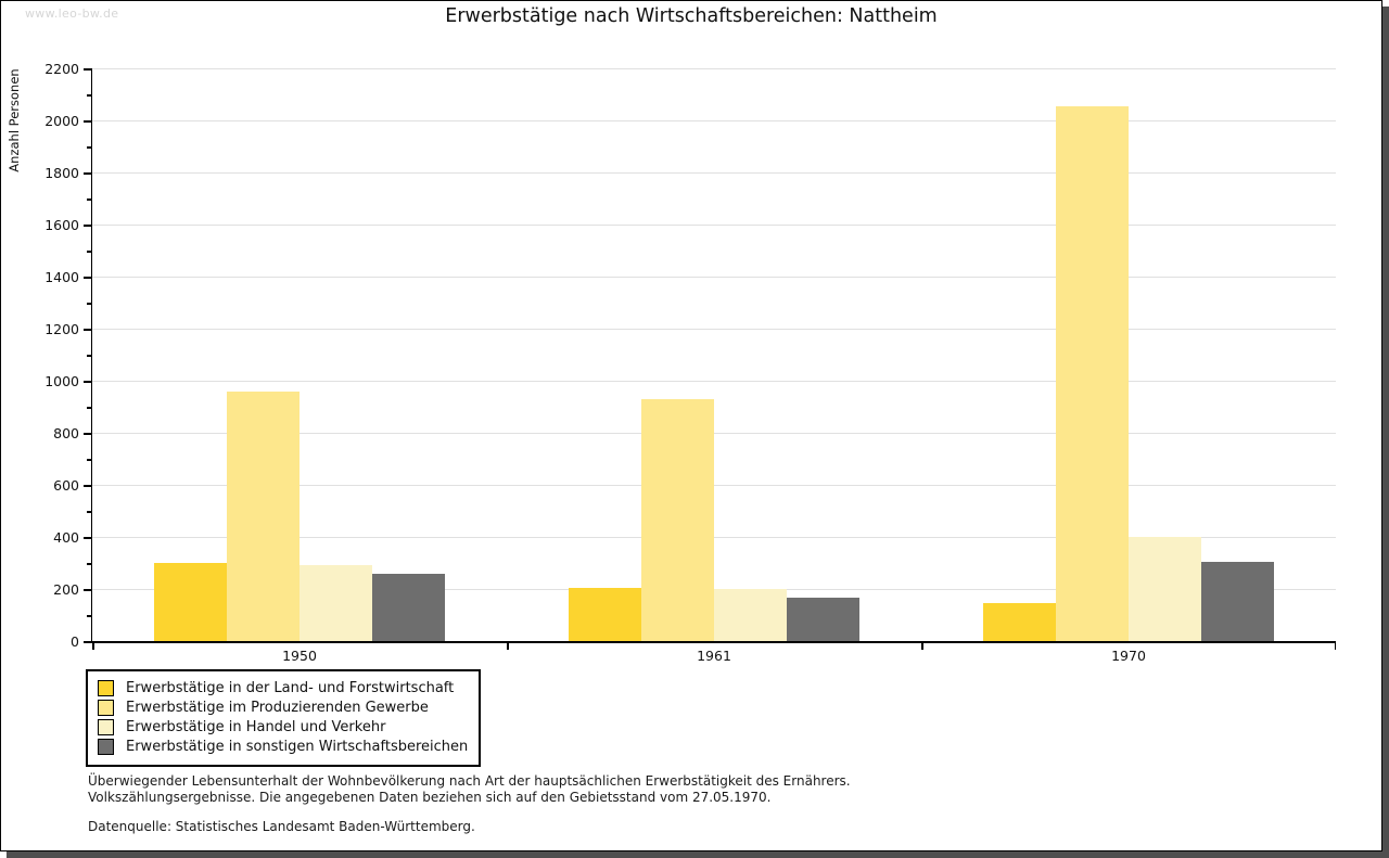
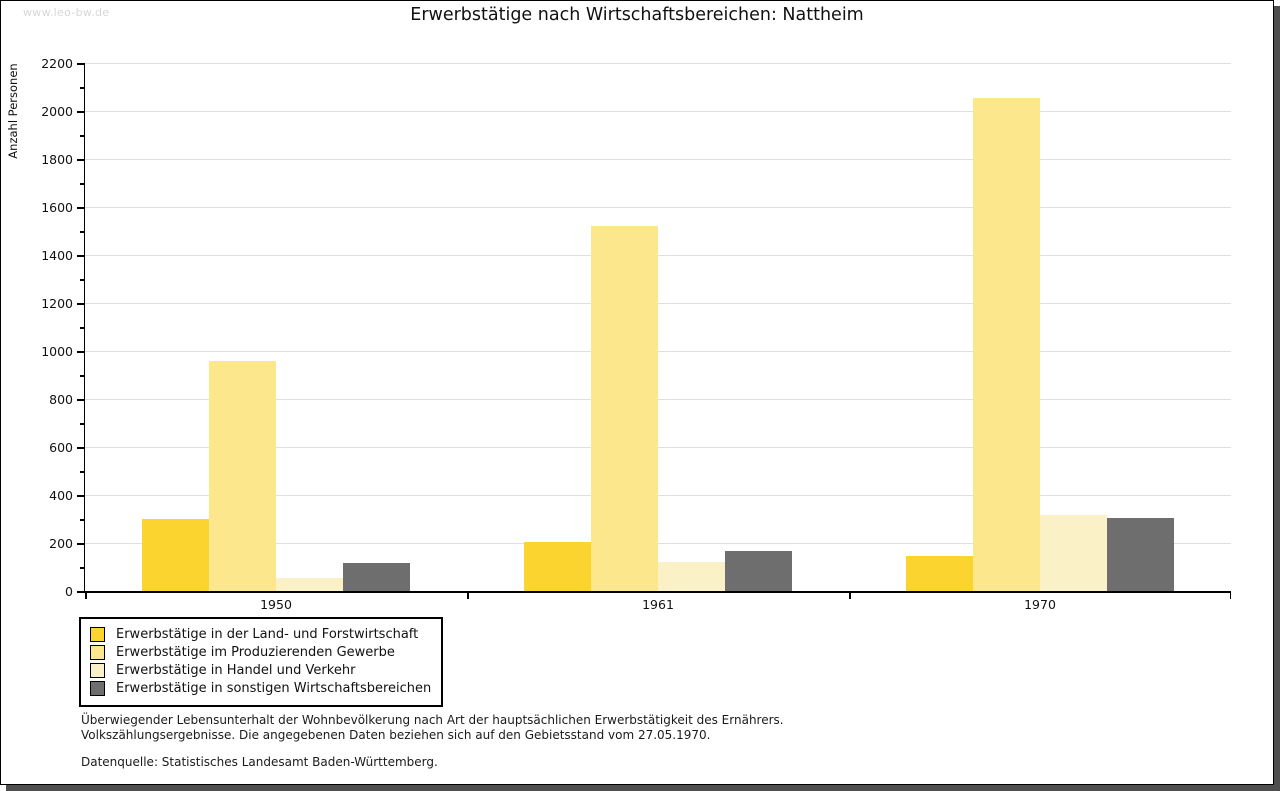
Erwerbstätige in Handel und Verkehr/1950: 290 -> 60
Erwerbstätige in sonstigen Wirtschaftsbereichen/1950: 260 -> 120
Erwerbstätige im Produzierenden Gewerbe/1961: 930 -> 1520
Erwerbstätige in Handel und Verkehr/1961: 200 -> 120
Erwerbstätige in Handel und Verkehr/1970: 400 -> 320
